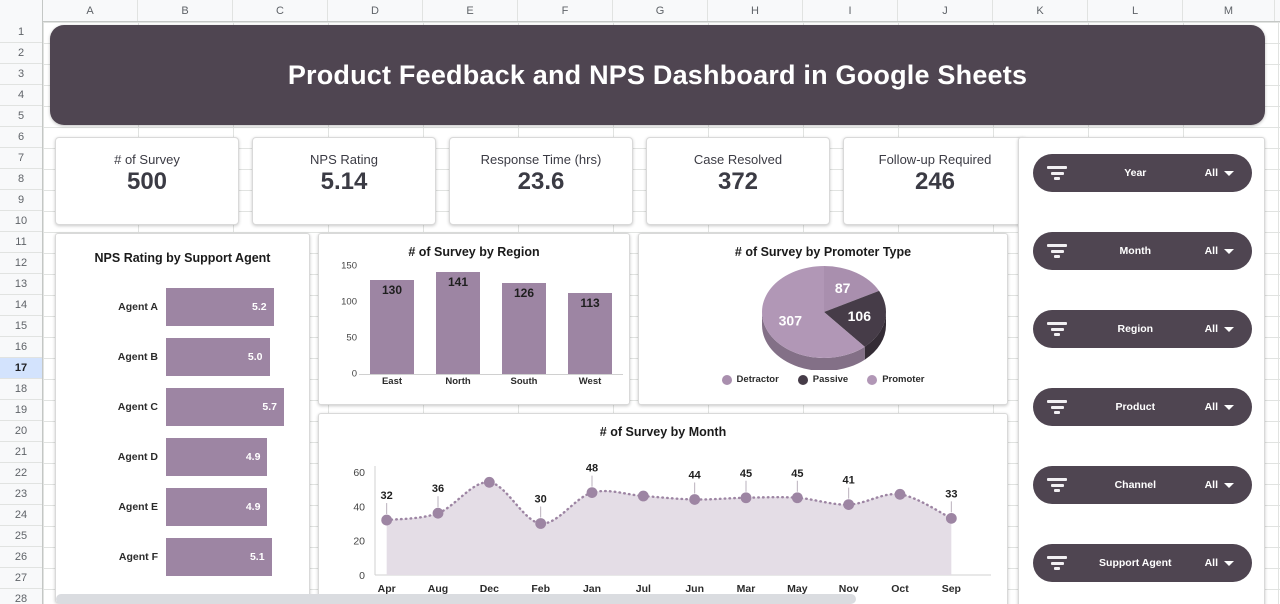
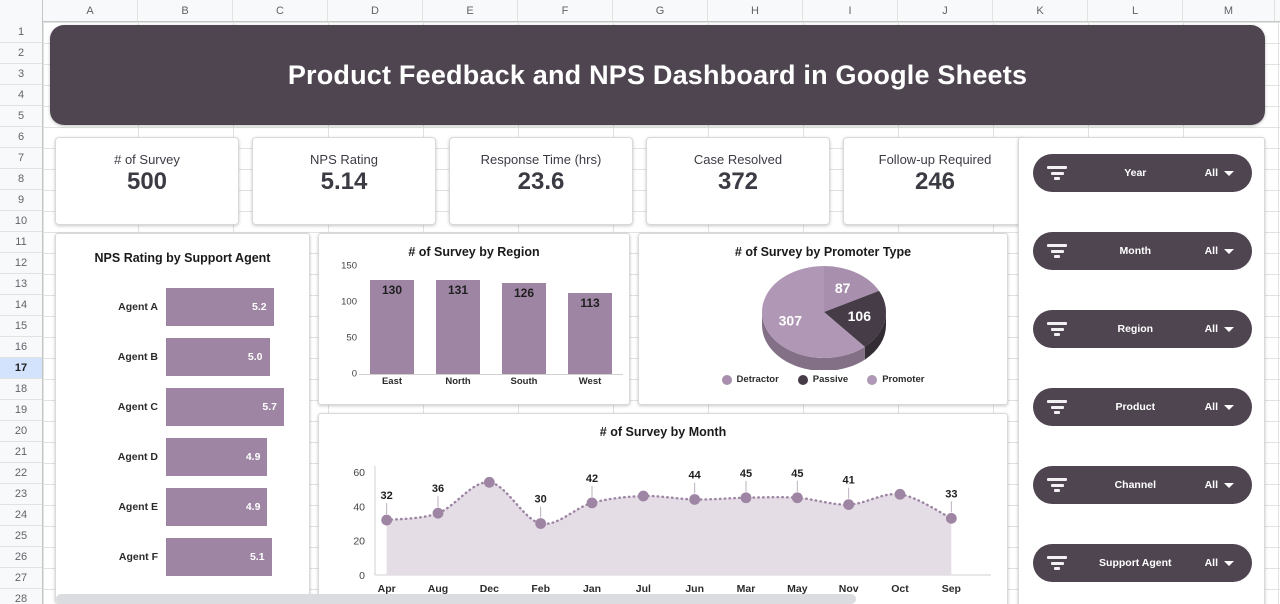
# of Survey by Region/North: 141 -> 131
# of Survey by Month/Jan: 48 -> 42
